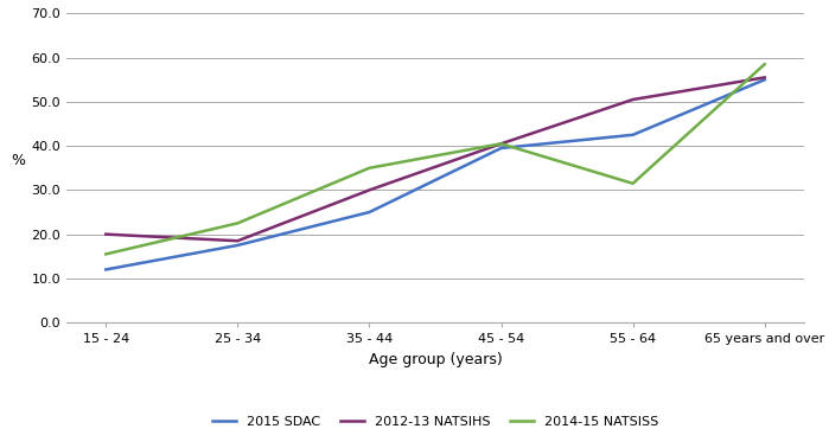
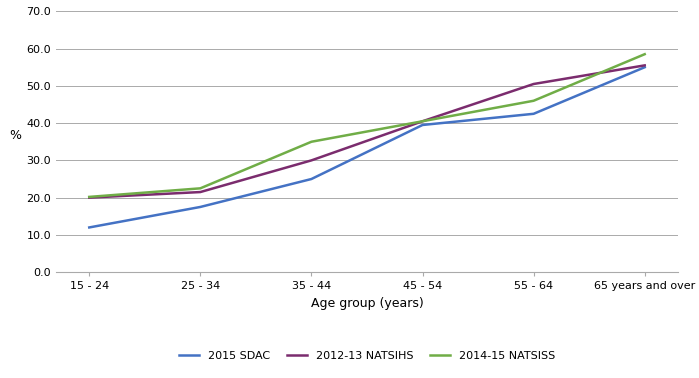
2014-15 NATSISS/15 - 24: 15.5 -> 20.2
2012-13 NATSIHS/25 - 34: 18.5 -> 21.5
2014-15 NATSISS/55 - 64: 31.5 -> 46.0
